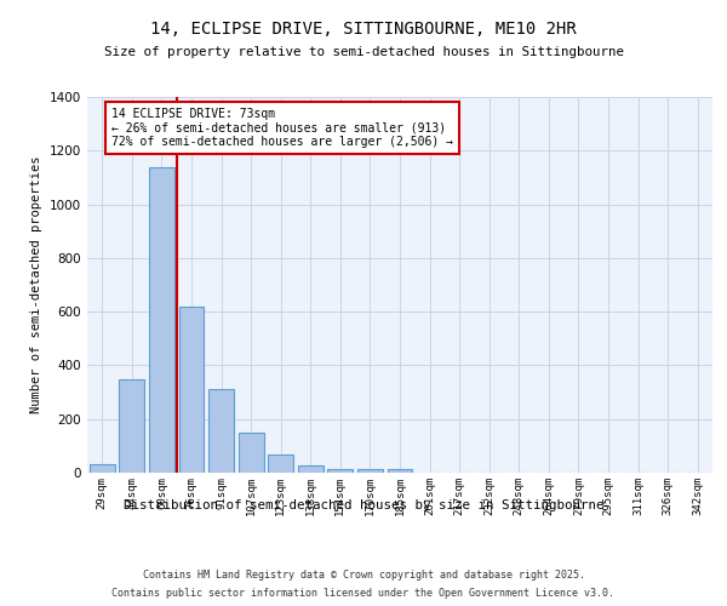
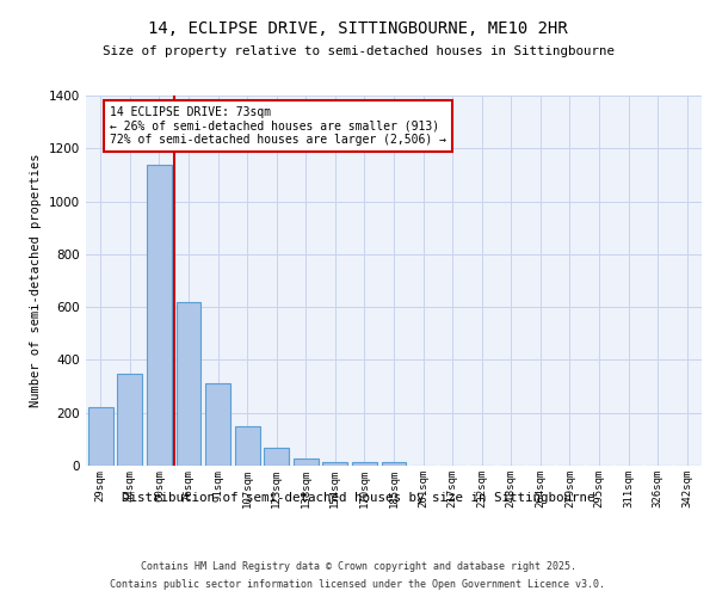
29sqm: 30 -> 220
